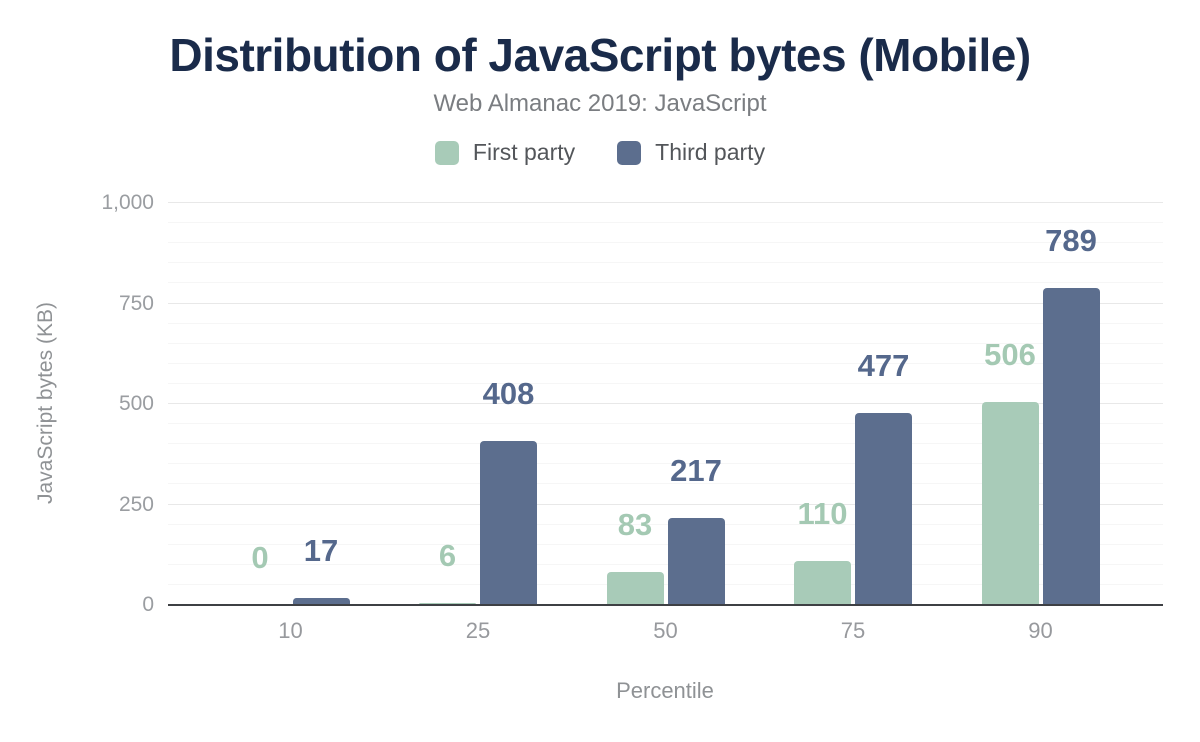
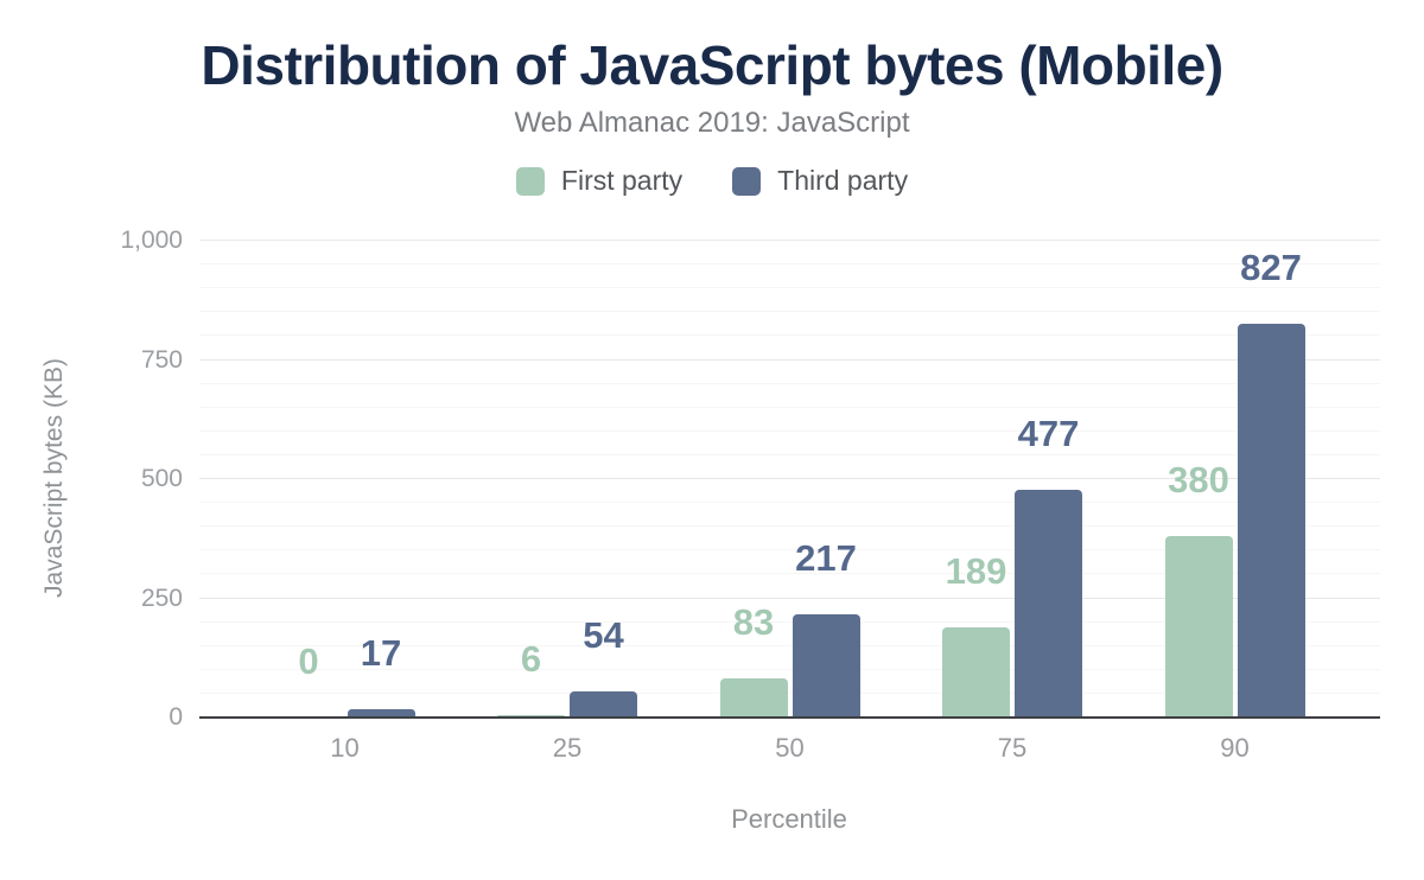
Third party/25: 408 -> 54
First party/75: 110 -> 189
First party/90: 506 -> 380
Third party/90: 789 -> 827
